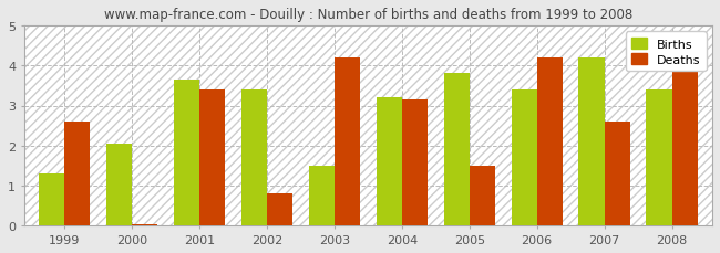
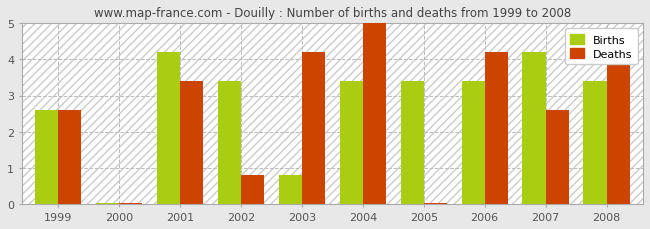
Births/1999: 1.30 -> 2.60
Births/2000: 2.05 -> 0.05
Births/2001: 3.65 -> 4.20
Births/2003: 1.50 -> 0.80
Births/2004: 3.20 -> 3.40
Deaths/2004: 3.15 -> 5.00
Births/2005: 3.80 -> 3.40
Deaths/2005: 1.50 -> 0.05
